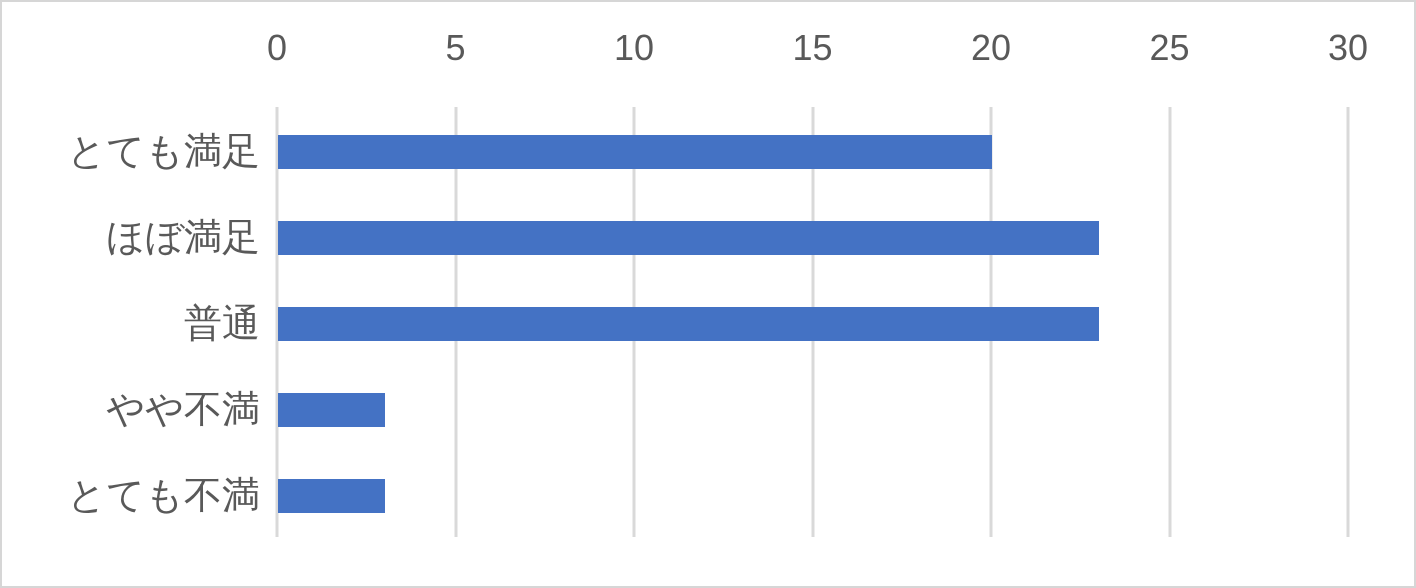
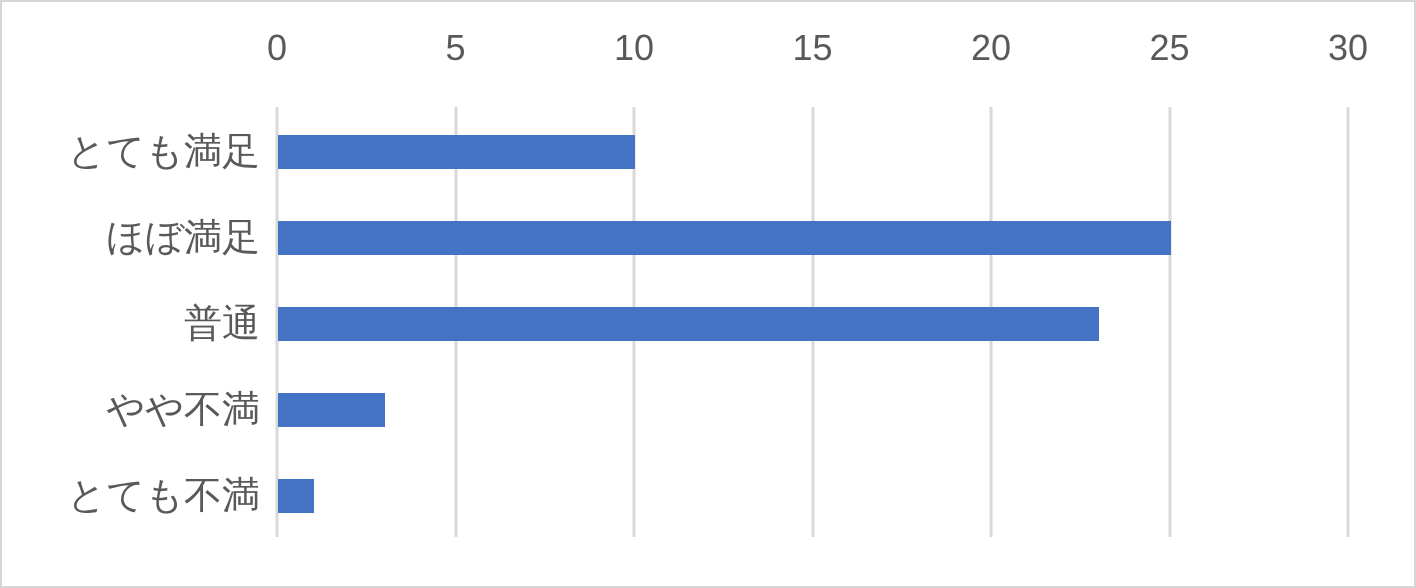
とても満足: 20 -> 10
ほぼ満足: 23 -> 25
とても不満: 3 -> 1
